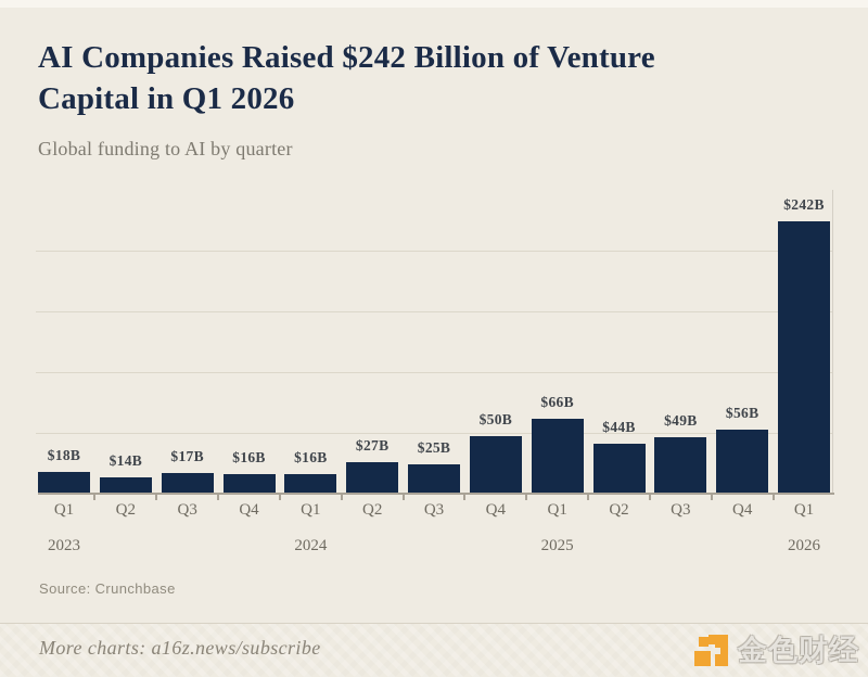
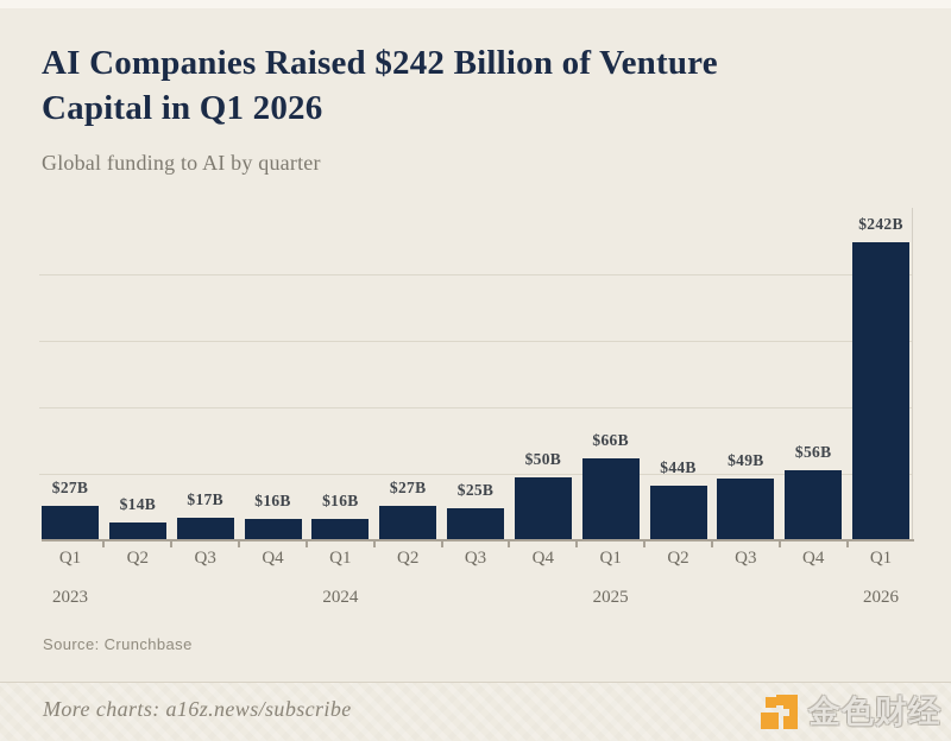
Q1 2023: $18B -> $27B
